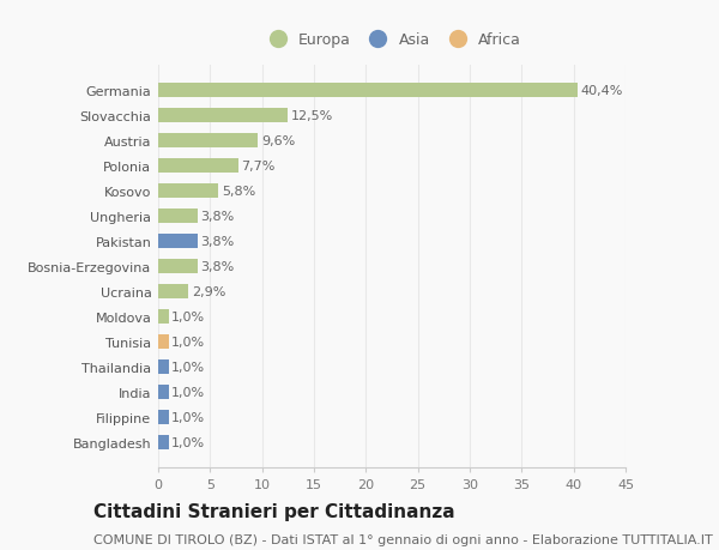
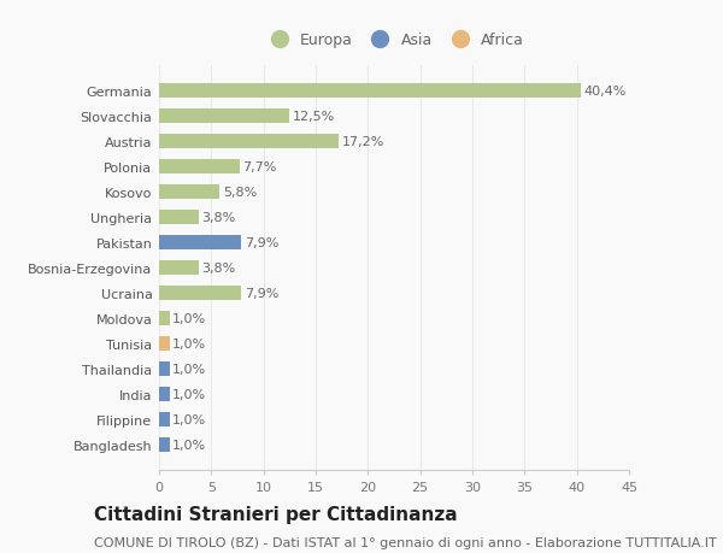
Austria: 9,6% -> 17,2%
Pakistan: 3,8% -> 7,9%
Ucraina: 2,9% -> 7,9%
